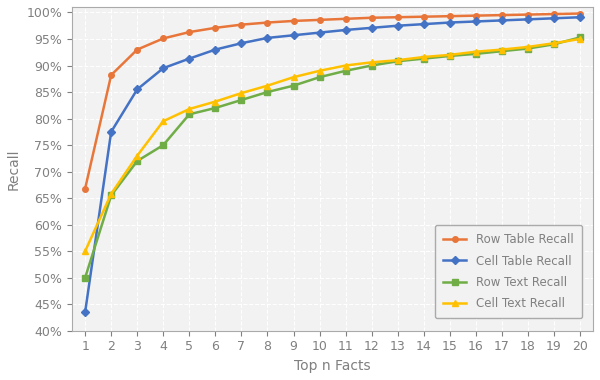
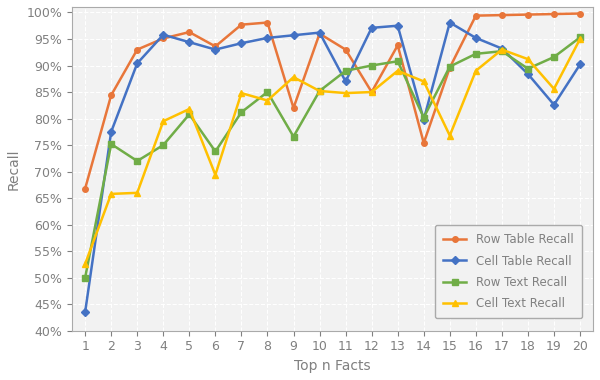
Cell Text Recall/1: 55.0% -> 52.6%
Row Table Recall/2: 88.2% -> 84.4%
Row Text Recall/2: 65.5% -> 75.2%
Cell Table Recall/3: 85.5% -> 90.4%
Cell Text Recall/3: 73.0% -> 66.0%
Cell Table Recall/4: 89.5% -> 95.8%
Cell Table Recall/5: 91.3% -> 94.4%
Row Table Recall/6: 97.1% -> 93.6%
Row Text Recall/6: 82.0% -> 73.8%
Cell Text Recall/6: 83.2% -> 69.4%
Row Text Recall/7: 83.5% -> 81.2%
Cell Text Recall/8: 86.2% -> 83.4%
Row Table Recall/9: 98.4% -> 82.0%
Row Text Recall/9: 86.2% -> 76.6%
Row Table Recall/10: 98.6% -> 96.0%
Row Text Recall/10: 87.8% -> 85.2%
Cell Text Recall/10: 89.0% -> 85.2%
Row Table Recall/11: 98.8% -> 93.0%
Cell Table Recall/11: 96.7% -> 87.0%
Cell Text Recall/11: 90.0% -> 84.8%
Row Table Recall/12: 99.0% -> 85.0%
Cell Text Recall/12: 90.6% -> 85.0%
Row Table Recall/13: 99.1% -> 93.8%
Cell Text Recall/13: 91.0% -> 89.0%
Row Table Recall/14: 99.2% -> 75.4%
Cell Table Recall/14: 97.8% -> 79.8%
Row Text Recall/14: 91.3% -> 80.2%
Cell Text Recall/14: 91.6% -> 87.0%
Row Table Recall/15: 99.3% -> 89.6%
Row Text Recall/15: 91.8% -> 89.8%
Cell Text Recall/15: 92.0% -> 76.8%
Cell Table Recall/16: 98.3% -> 95.2%
Cell Text Recall/16: 92.6% -> 89.0%
Cell Table Recall/17: 98.5% -> 93.2%
Cell Table Recall/18: 98.7% -> 88.4%
Row Text Recall/18: 93.2% -> 89.4%
Cell Text Recall/18: 93.5% -> 91.2%
Cell Table Recall/19: 98.9% -> 82.6%
Row Text Recall/19: 94.0% -> 91.6%
Cell Text Recall/19: 94.2% -> 85.6%
Cell Table Recall/20: 99.1% -> 90.2%
